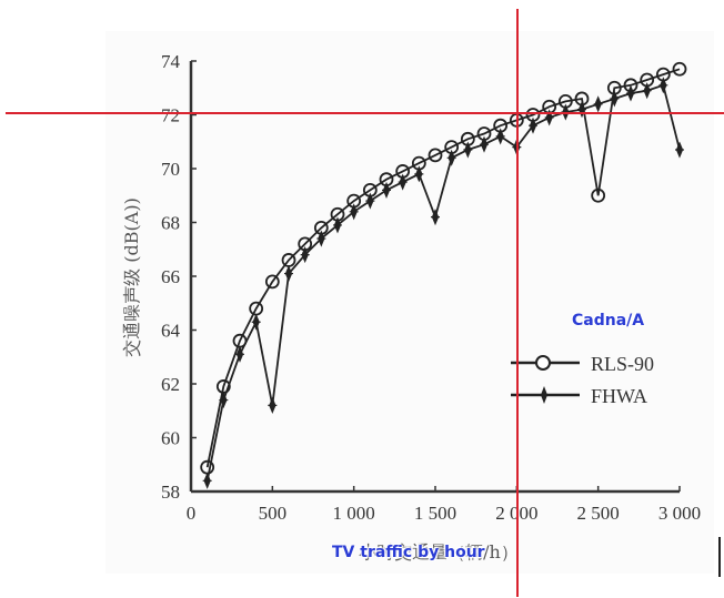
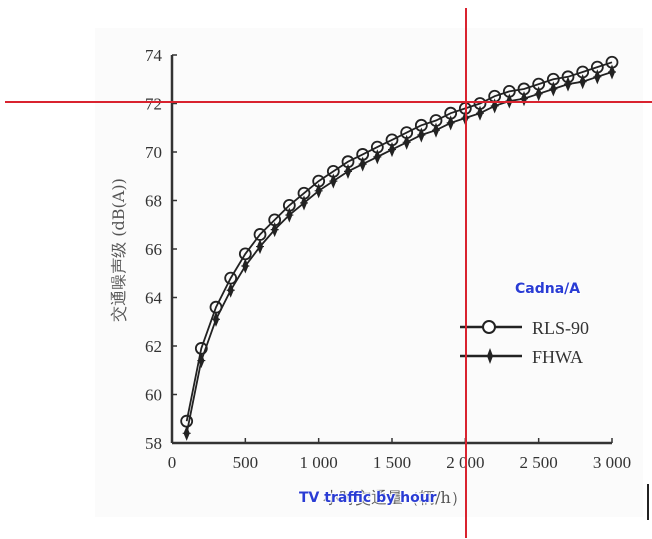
FHWA/500: 61.2 -> 65.3
FHWA/1500: 68.2 -> 70.1
FHWA/2000: 70.8 -> 71.4
RLS-90/2500: 69.0 -> 72.8
FHWA/3000: 70.7 -> 73.3
